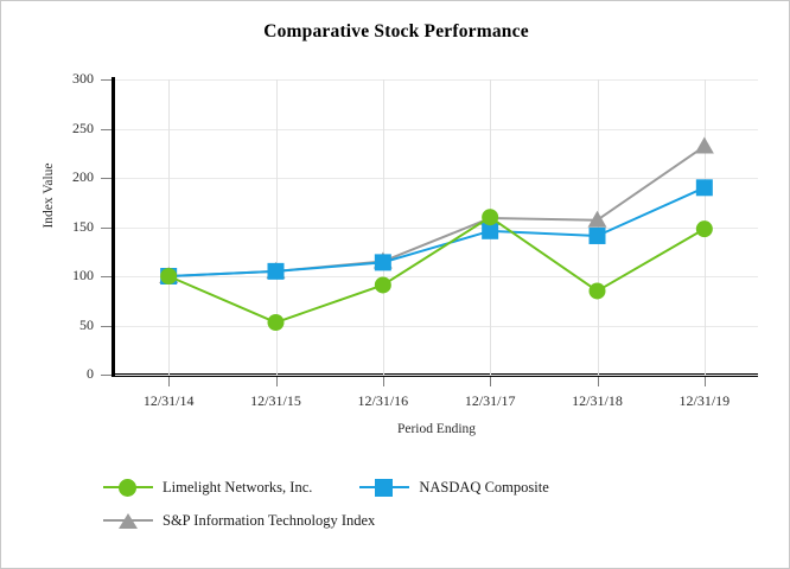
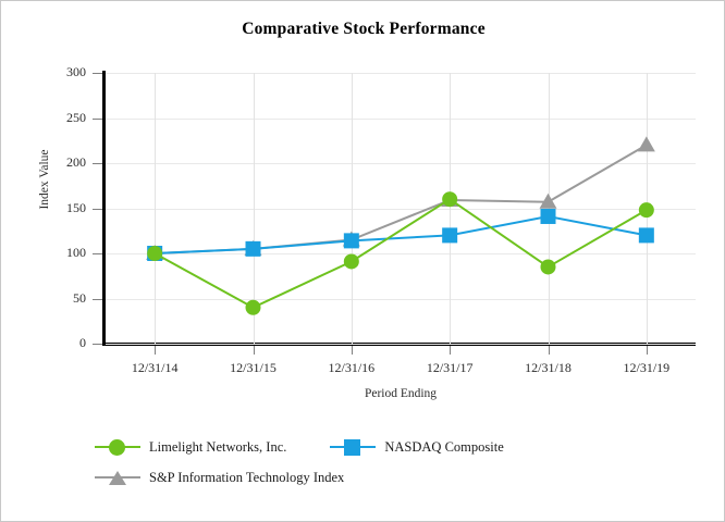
Limelight Networks, Inc./12/31/15: 50 -> 40
NASDAQ Composite/12/31/17: 150 -> 120
NASDAQ Composite/12/31/19: 190 -> 120
S&P Information Technology Index/12/31/19: 230 -> 220
